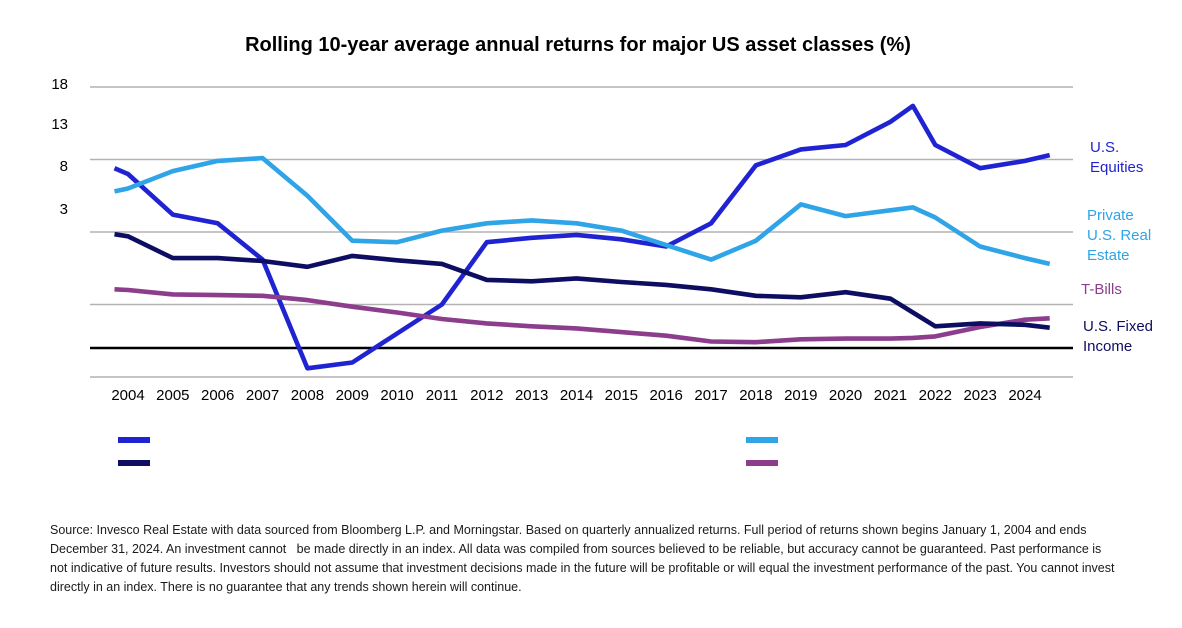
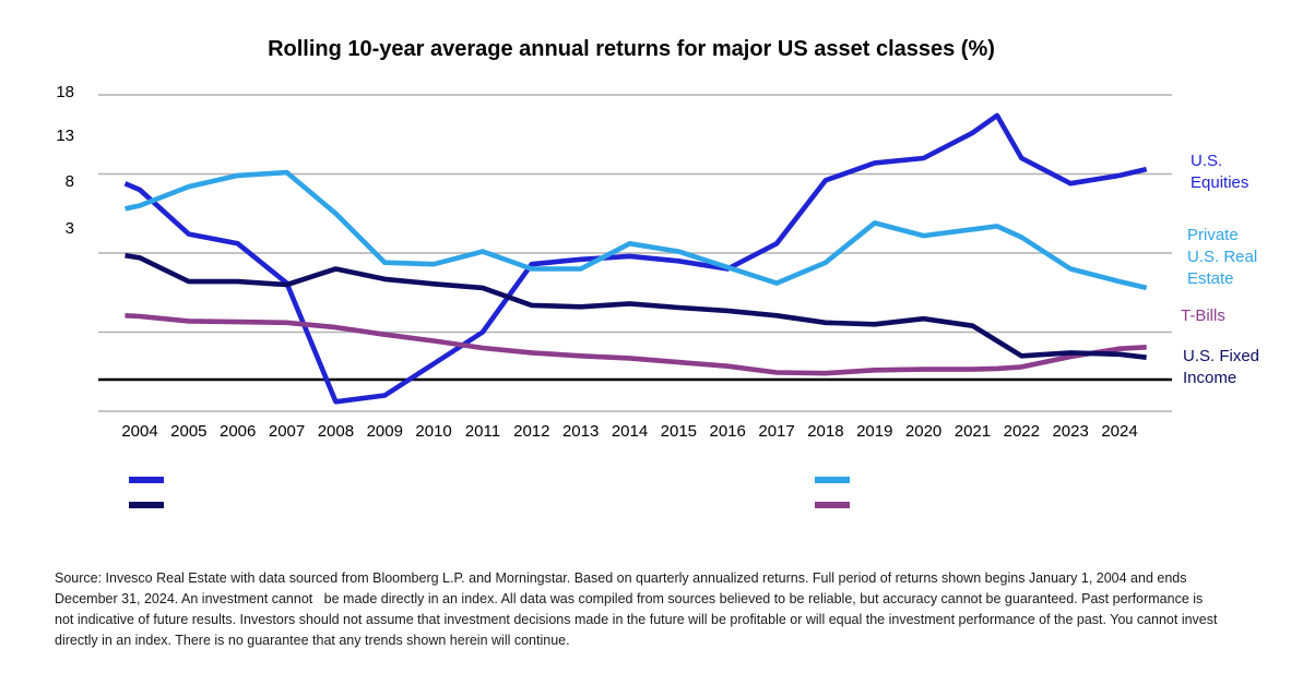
U.S. Fixed Income/2008: 6 -> 7
Private U.S. Real Estate/2012: 9 -> 7
Private U.S. Real Estate/2013: 9 -> 7
